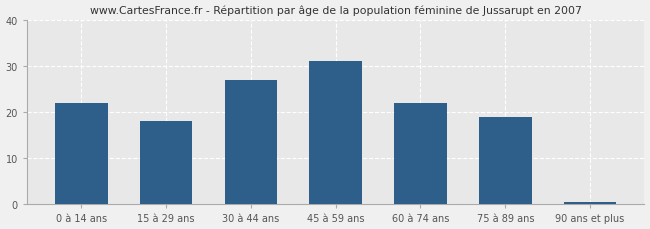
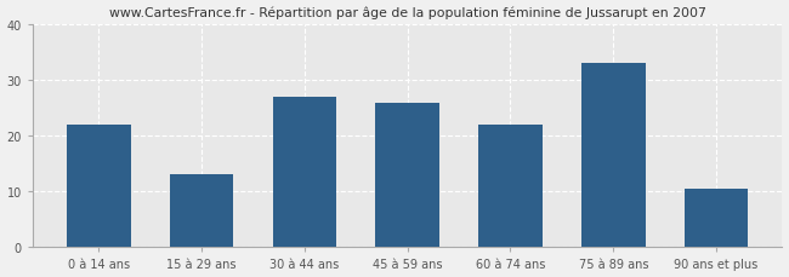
15 à 29 ans: 18.0 -> 13.0
45 à 59 ans: 31.0 -> 26.0
75 à 89 ans: 19.0 -> 33.0
90 ans et plus: 0.5 -> 10.5
